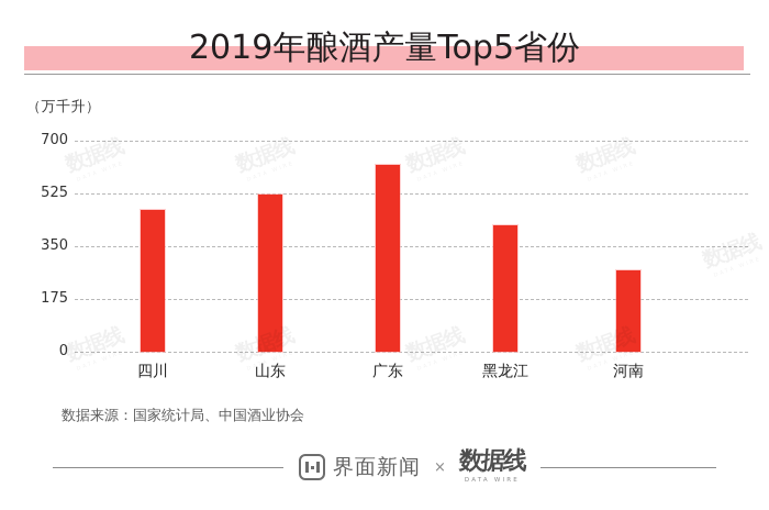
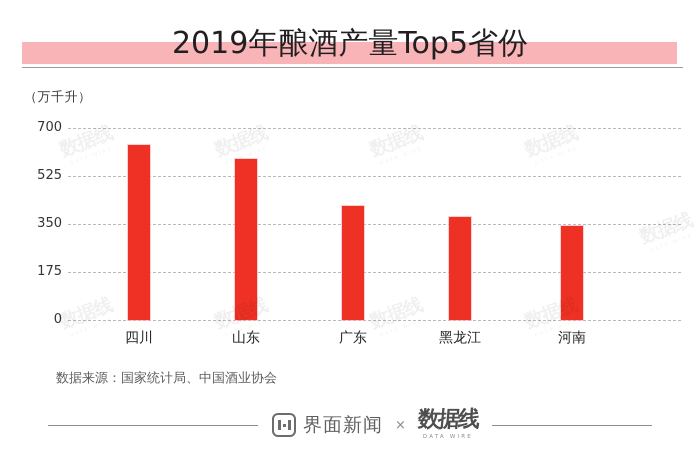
四川: 470 -> 640
山东: 520 -> 590
广东: 620 -> 420
黑龙江: 420 -> 380
河南: 270 -> 340
